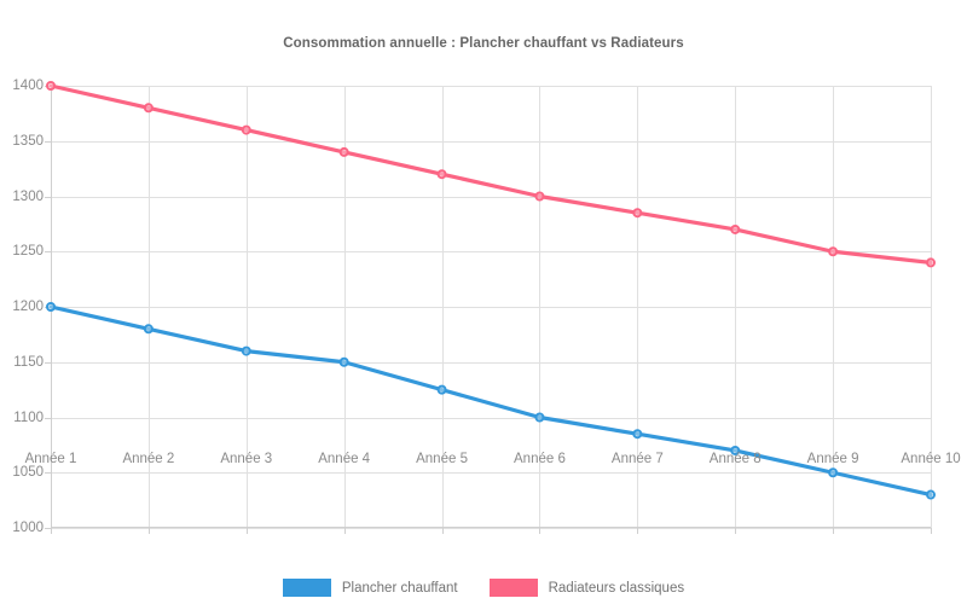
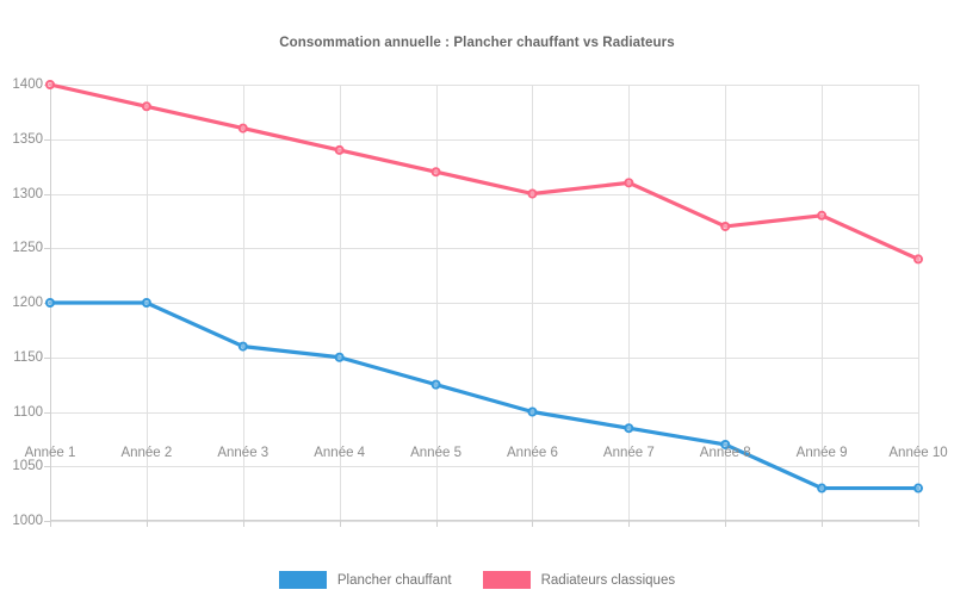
Plancher chauffant/Année 2: 1180 -> 1200
Radiateurs classiques/Année 7: 1280 -> 1310
Plancher chauffant/Année 9: 1050 -> 1030
Radiateurs classiques/Année 9: 1250 -> 1280
